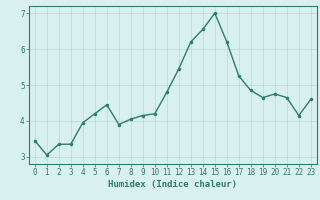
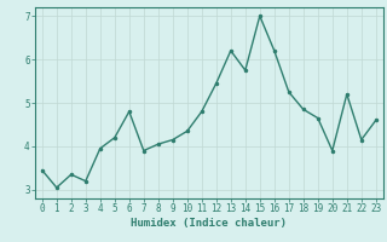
3: 3.35 -> 3.20
6: 4.45 -> 4.80
10: 4.20 -> 4.35
14: 6.55 -> 5.75
20: 4.75 -> 3.90
21: 4.65 -> 5.20
